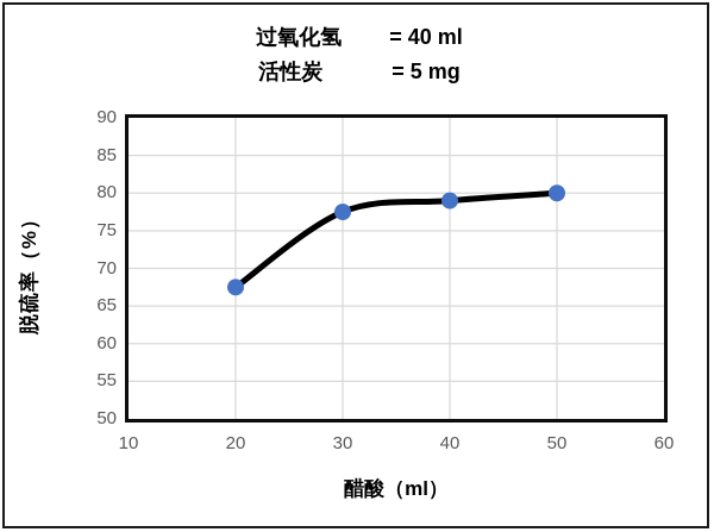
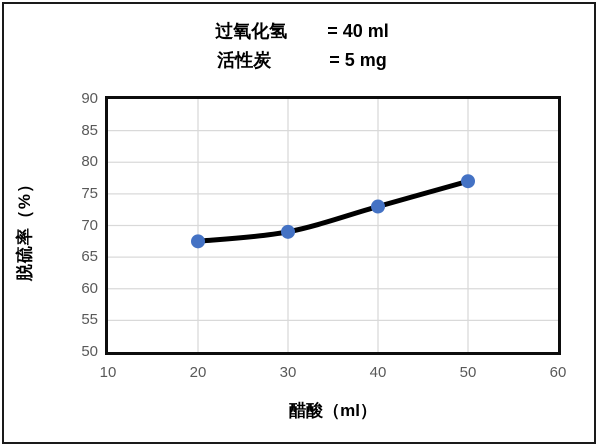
30: 78 -> 69
40: 79 -> 73
50: 80 -> 77
